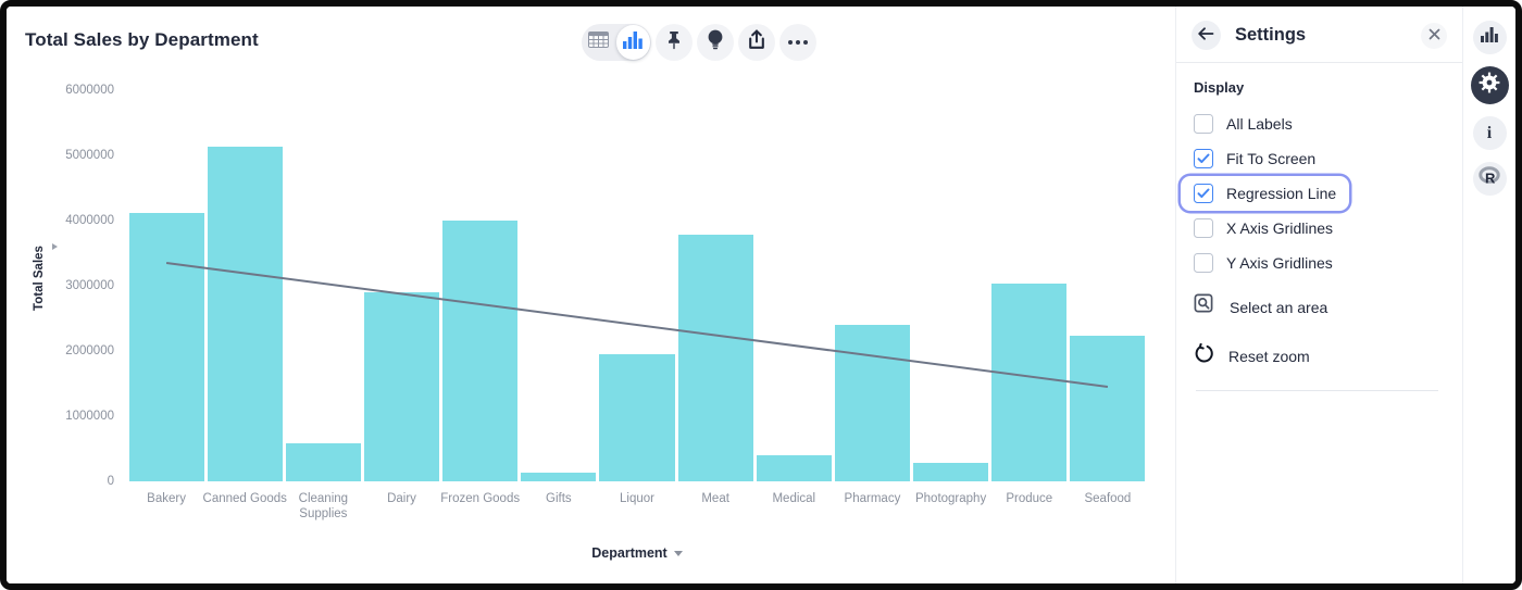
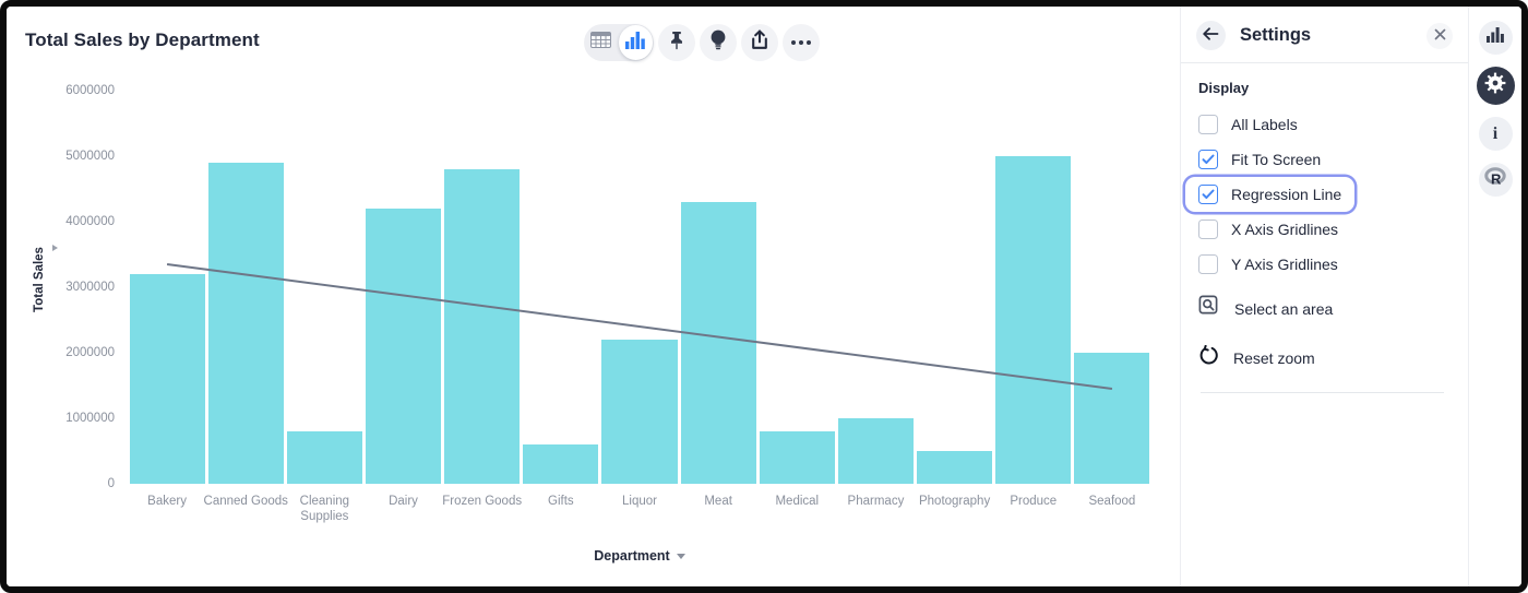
Bakery: 4100000 -> 3200000
Canned Goods: 5100000 -> 4900000
Cleaning Supplies: 600000 -> 800000
Dairy: 2900000 -> 4200000
Frozen Goods: 4000000 -> 4800000
Gifts: 100000 -> 600000
Liquor: 2000000 -> 2200000
Meat: 3800000 -> 4300000
Medical: 400000 -> 800000
Pharmacy: 2400000 -> 1000000
Photography: 300000 -> 500000
Produce: 3000000 -> 5000000
Seafood: 2200000 -> 2000000
